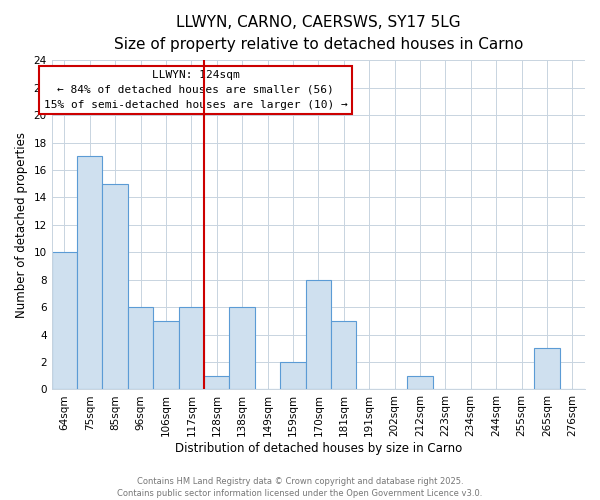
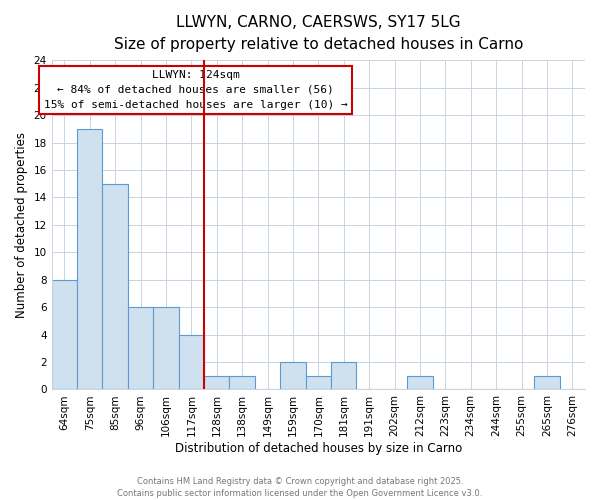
64sqm: 10 -> 8
75sqm: 17 -> 19
106sqm: 5 -> 6
117sqm: 6 -> 4
138sqm: 6 -> 1
170sqm: 8 -> 1
181sqm: 5 -> 2
265sqm: 3 -> 1
